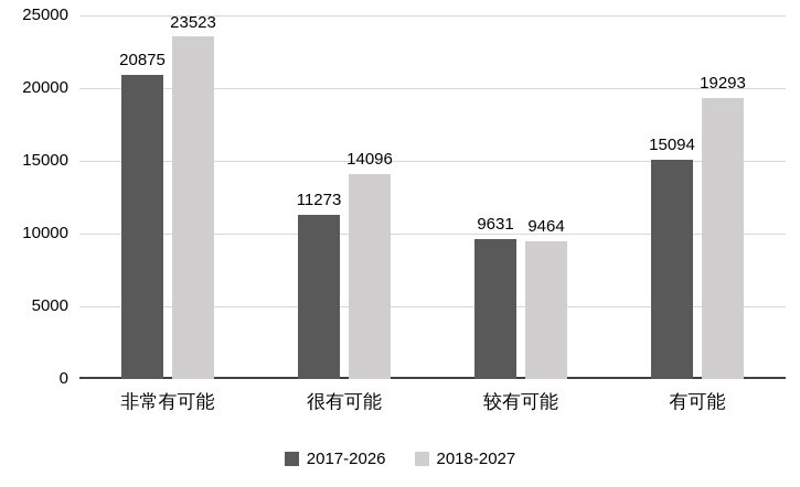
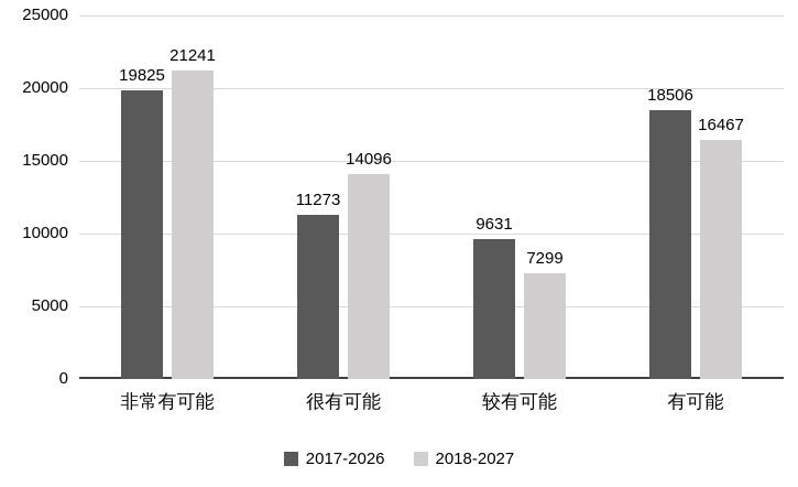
2017-2026/非常有可能: 20875 -> 19825
2018-2027/非常有可能: 23523 -> 21241
2018-2027/较有可能: 9464 -> 7299
2017-2026/有可能: 15094 -> 18506
2018-2027/有可能: 19293 -> 16467
